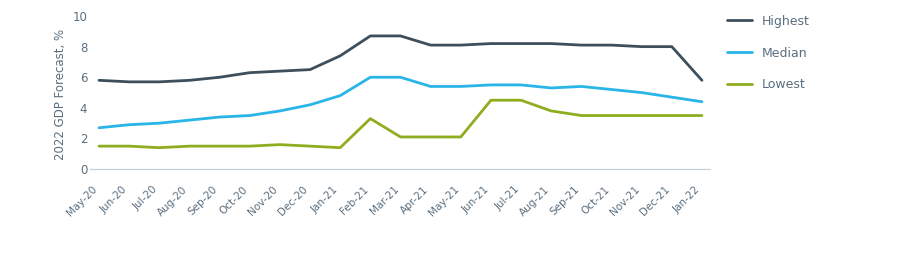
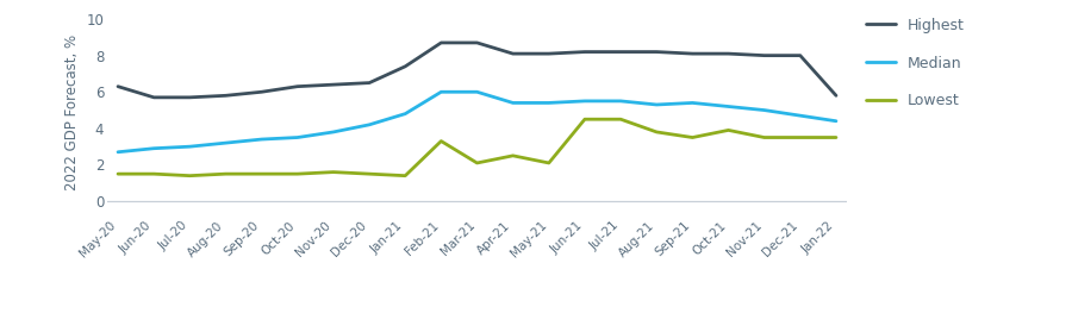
Highest/May-20: 5.8 -> 6.3
Lowest/Apr-21: 2.1 -> 2.5
Lowest/Oct-21: 3.5 -> 3.9
